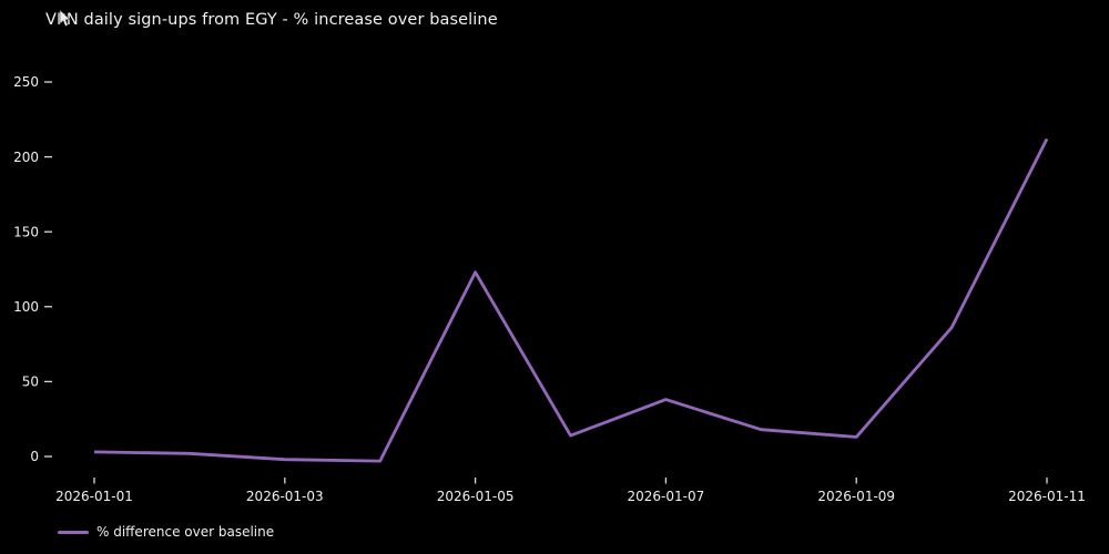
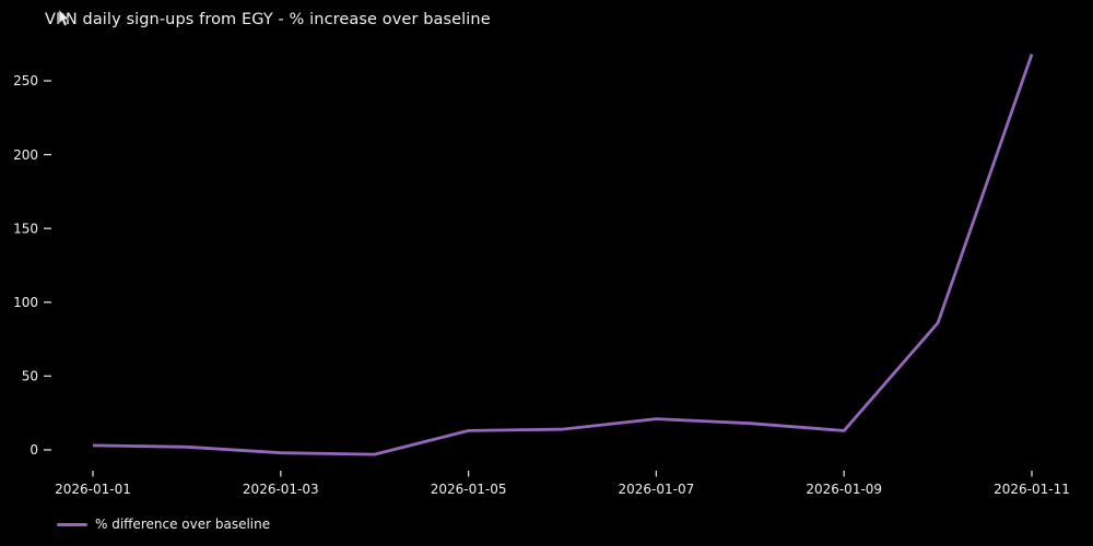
2026-01-05: 123 -> 13
2026-01-07: 38 -> 21
2026-01-11: 212 -> 268
